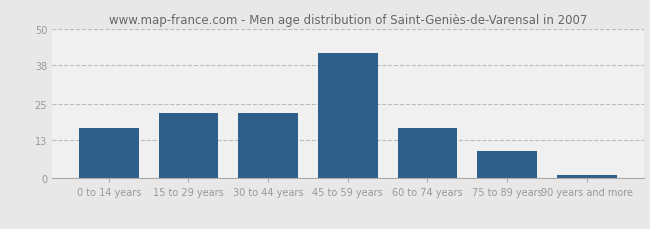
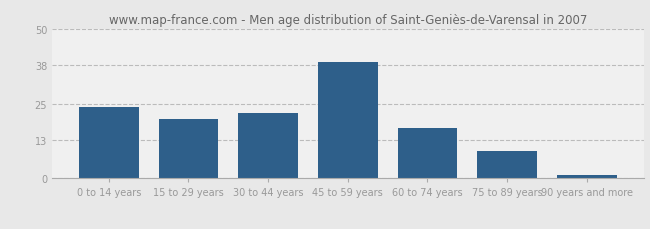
0 to 14 years: 17 -> 24
15 to 29 years: 22 -> 20
45 to 59 years: 42 -> 39
